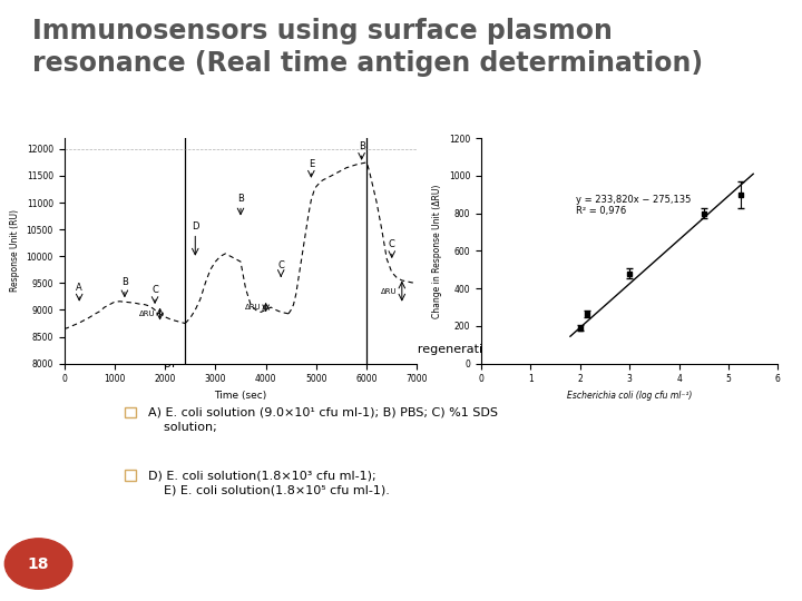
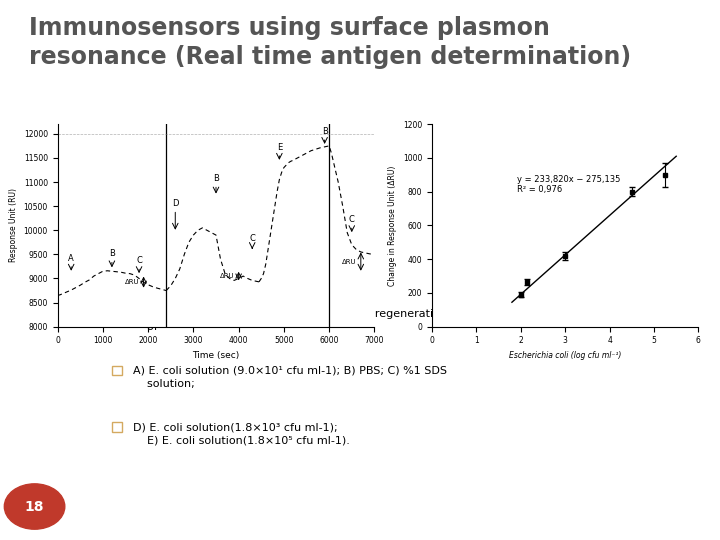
3: 480 -> 420
